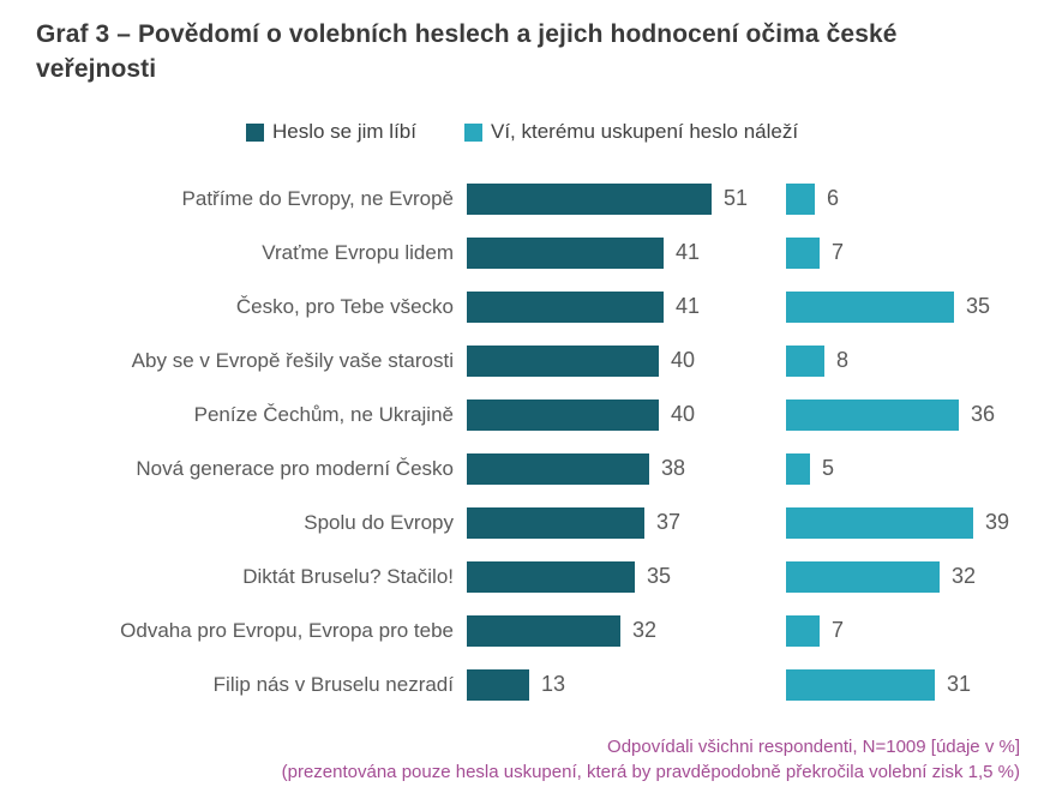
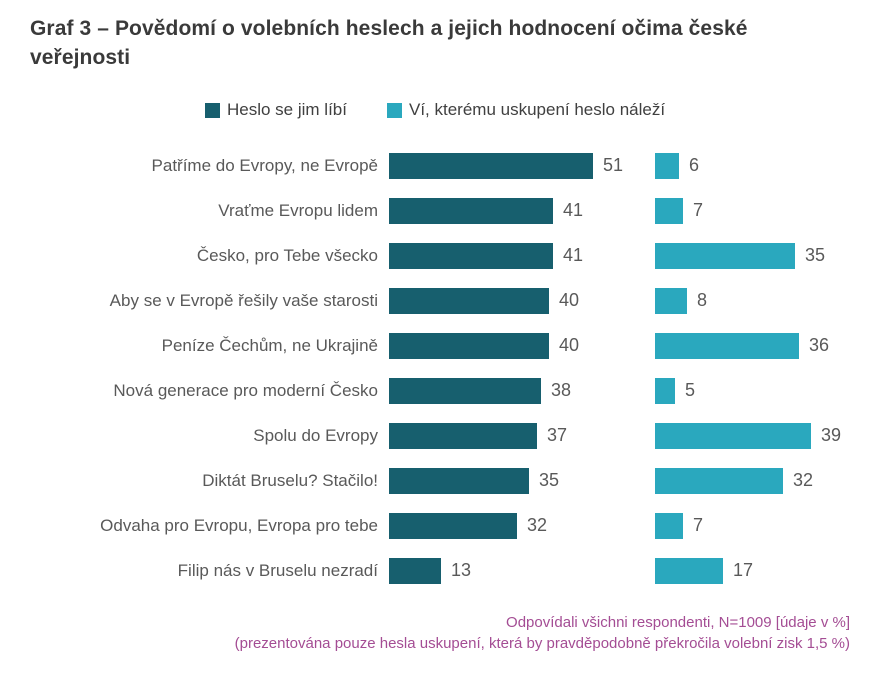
Ví, kterému uskupení heslo náleží/Filip nás v Bruselu nezradí: 31 -> 17
